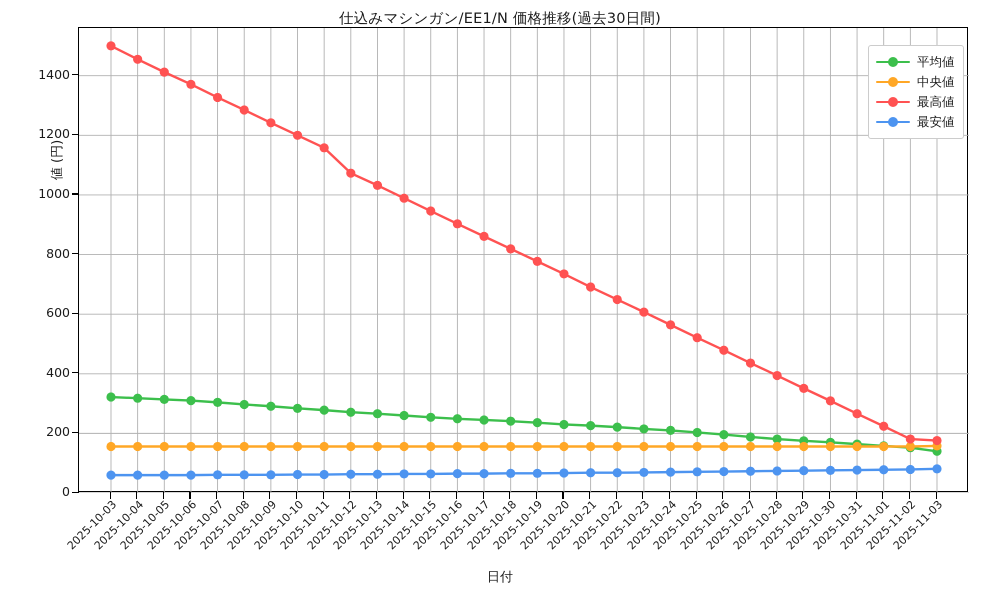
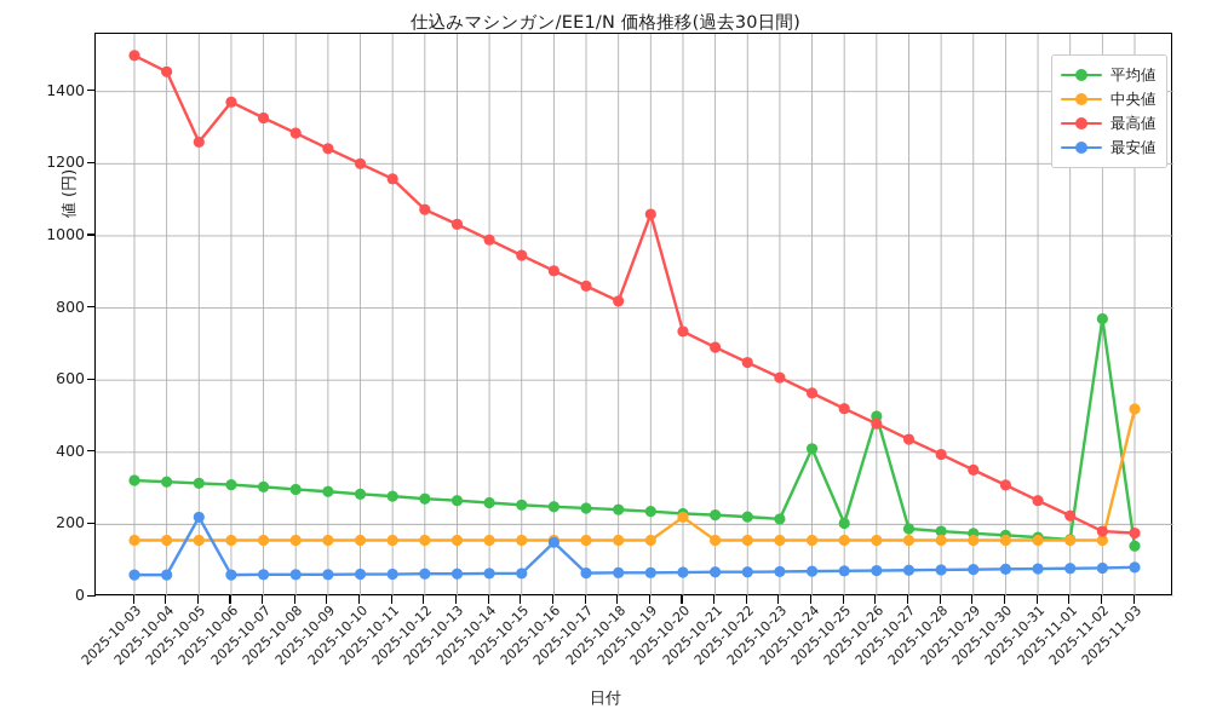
最高値/2025-10-05: 1410 -> 1260
最安値/2025-10-05: 60 -> 220
最安値/2025-10-16: 60 -> 150
最高値/2025-10-19: 780 -> 1060
中央値/2025-10-20: 160 -> 220
平均値/2025-10-24: 210 -> 410
平均値/2025-10-26: 200 -> 500
平均値/2025-11-02: 150 -> 770
中央値/2025-11-03: 160 -> 520
